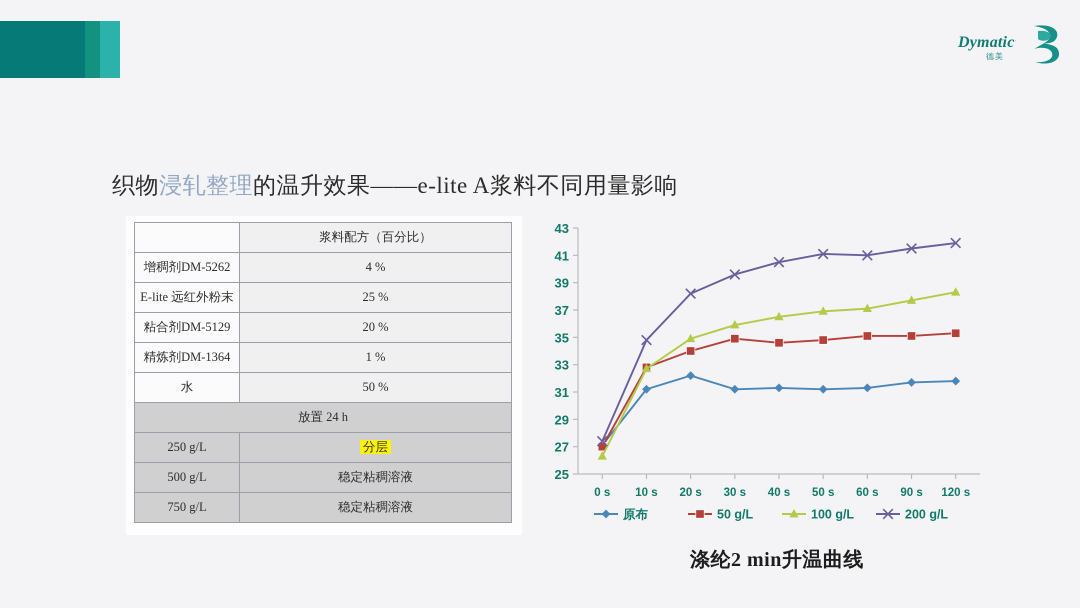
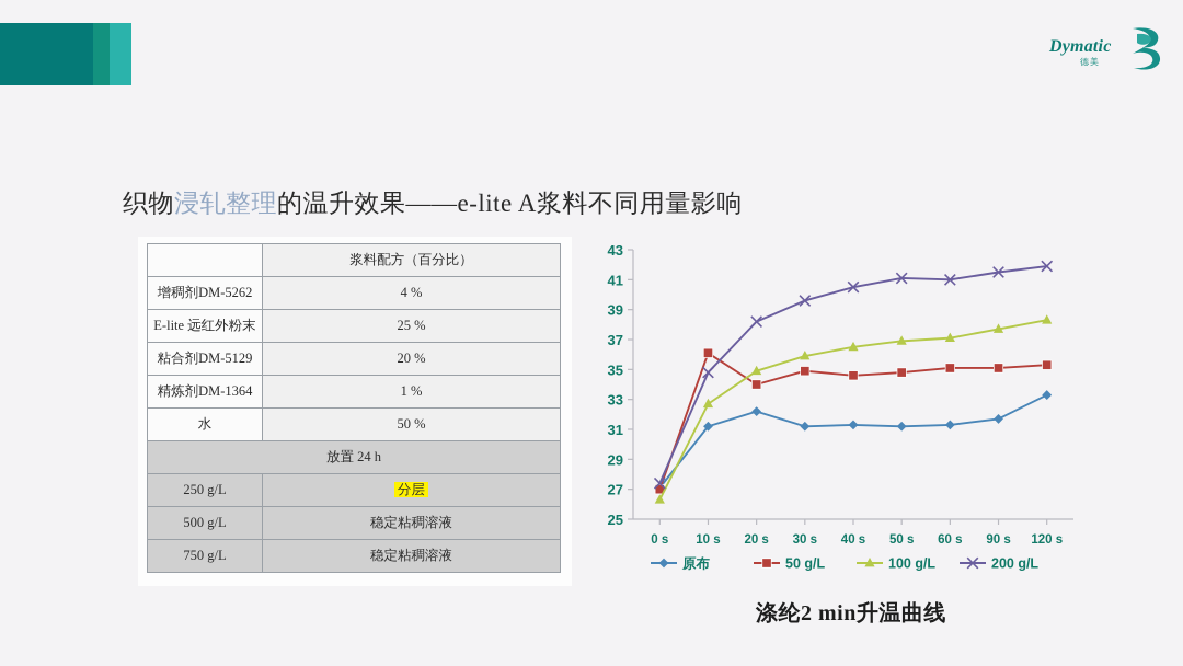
50 g/L/10 s: 32.8 -> 36.1
原布/120 s: 31.8 -> 33.3
